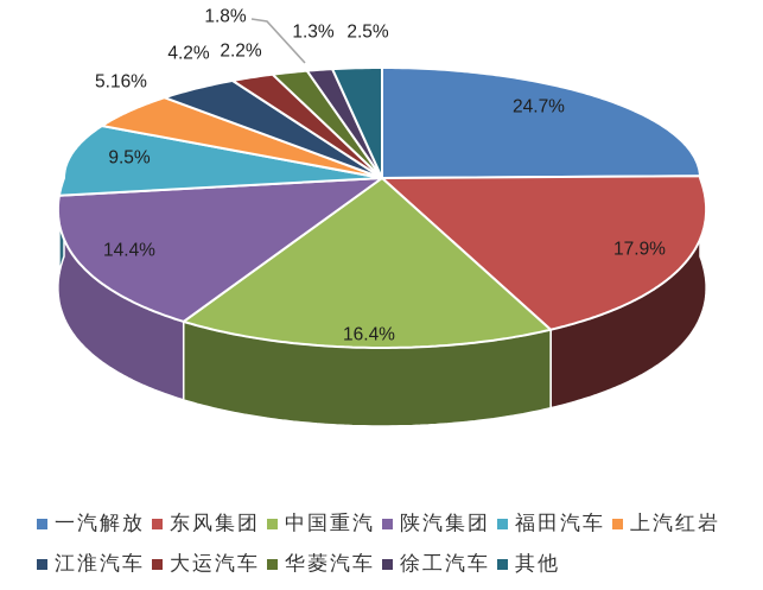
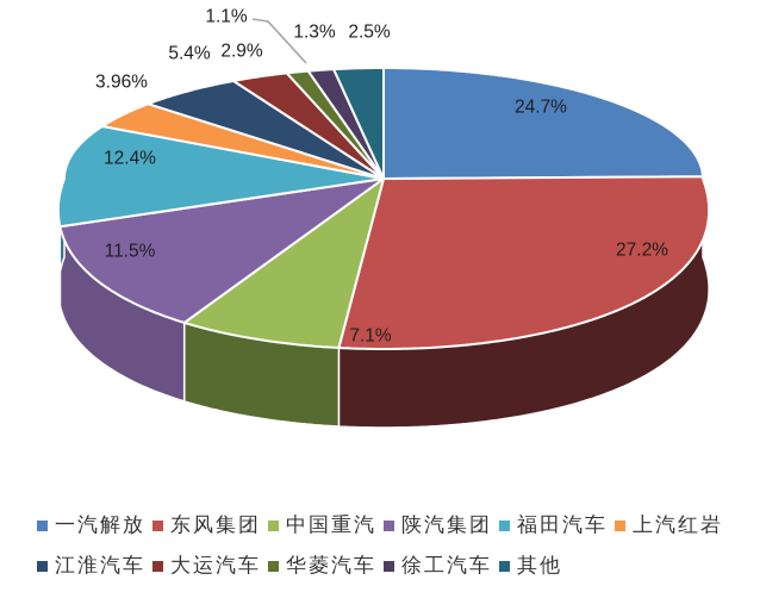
东风集团: 17.9% -> 27.2%
中国重汽: 16.4% -> 7.1%
陕汽集团: 14.4% -> 11.5%
福田汽车: 9.5% -> 12.4%
上汽红岩: 5.16% -> 3.96%
江淮汽车: 4.2% -> 5.4%
大运汽车: 2.2% -> 2.9%
华菱汽车: 1.8% -> 1.1%
